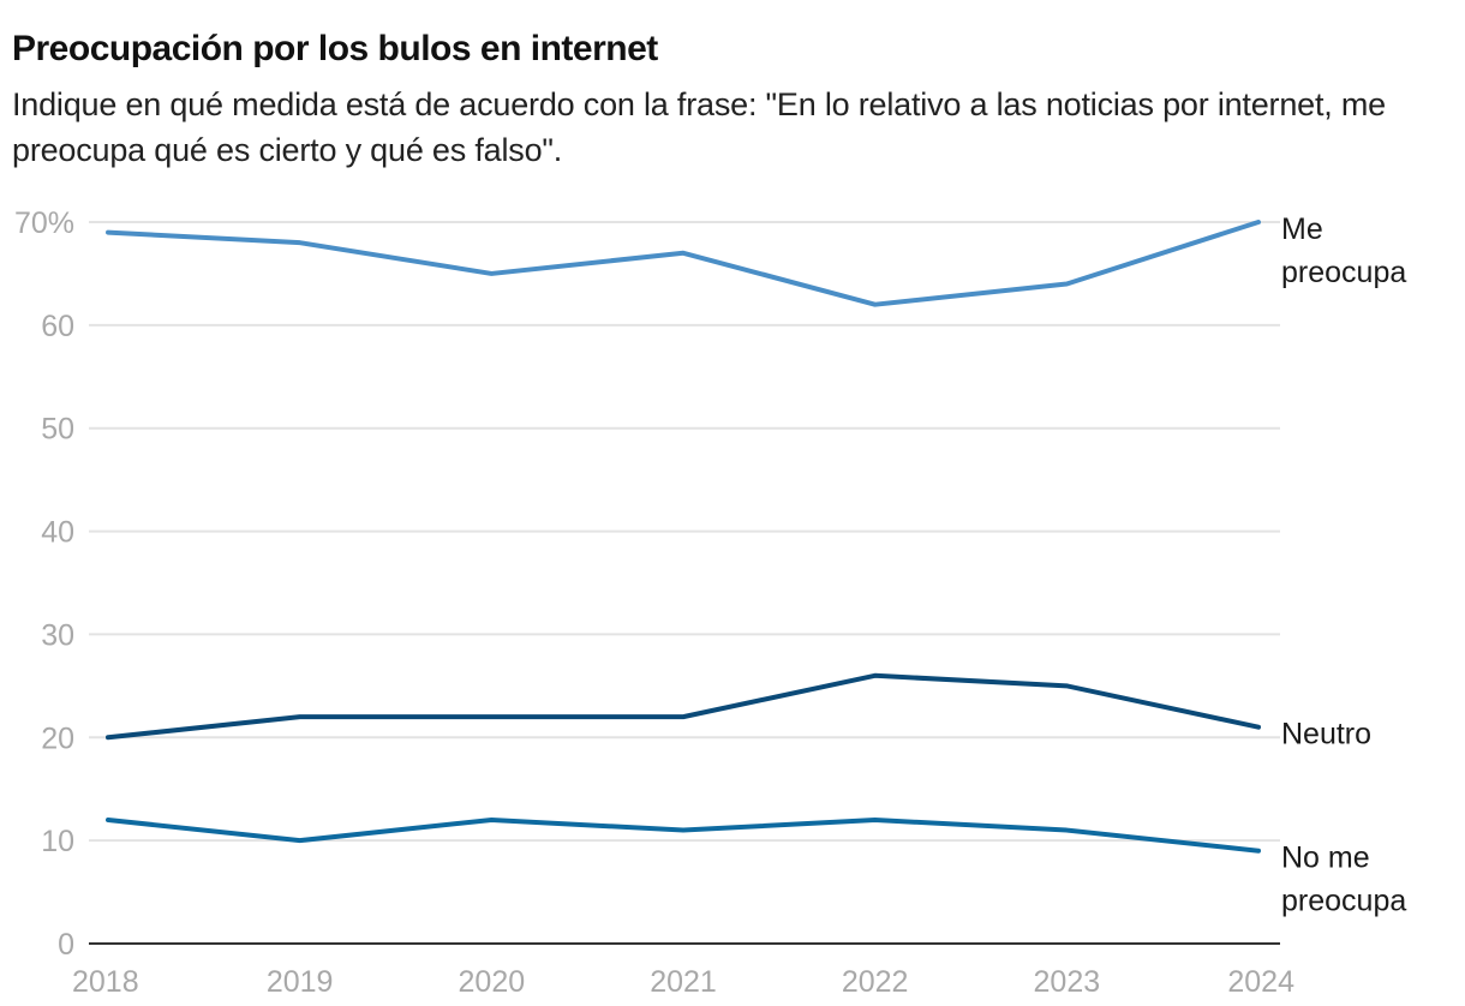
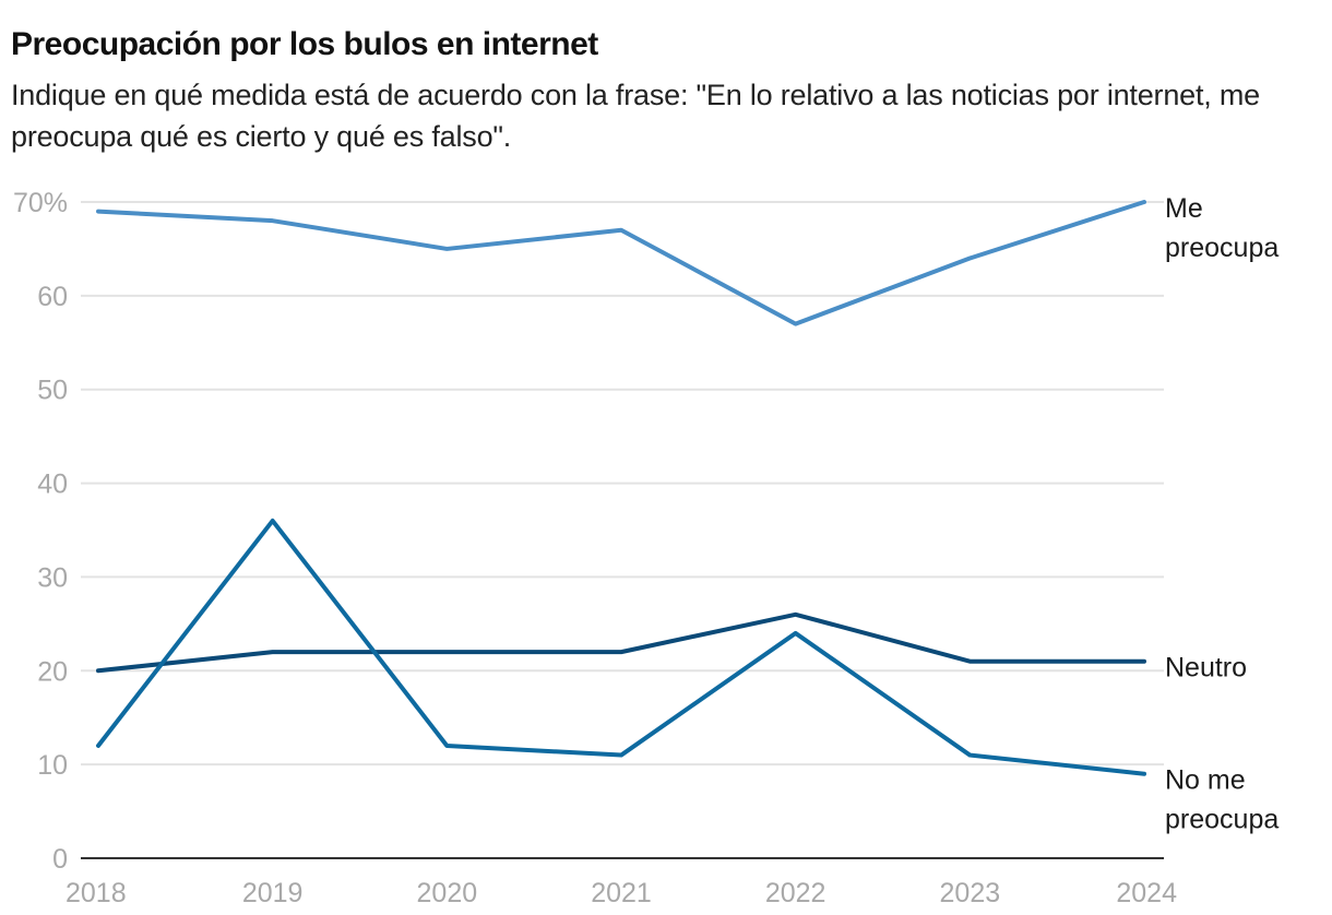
No me preocupa/2019: 10% -> 36%
Me preocupa/2022: 62% -> 57%
No me preocupa/2022: 12% -> 24%
Neutro/2023: 25% -> 21%
